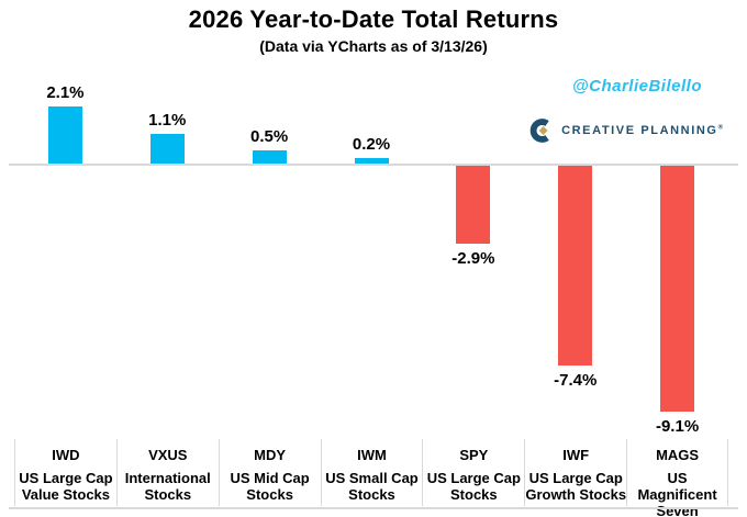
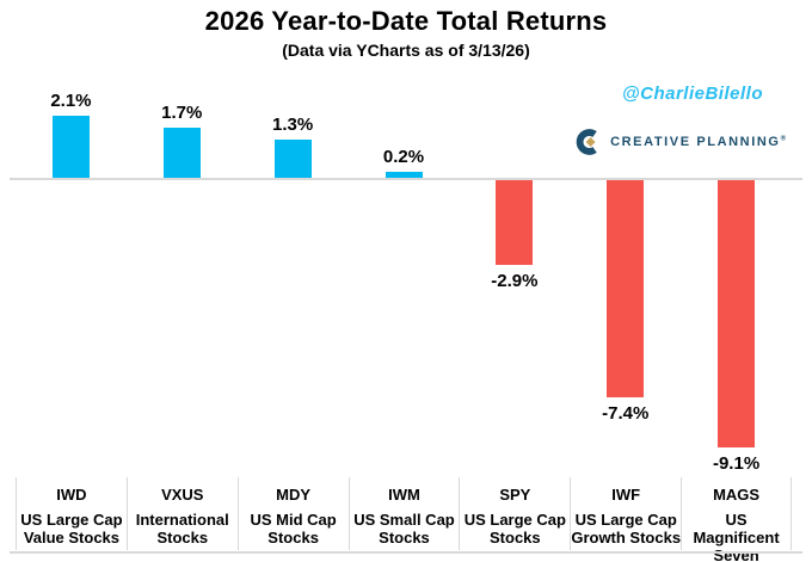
VXUS: 1.1% -> 1.7%
MDY: 0.5% -> 1.3%
